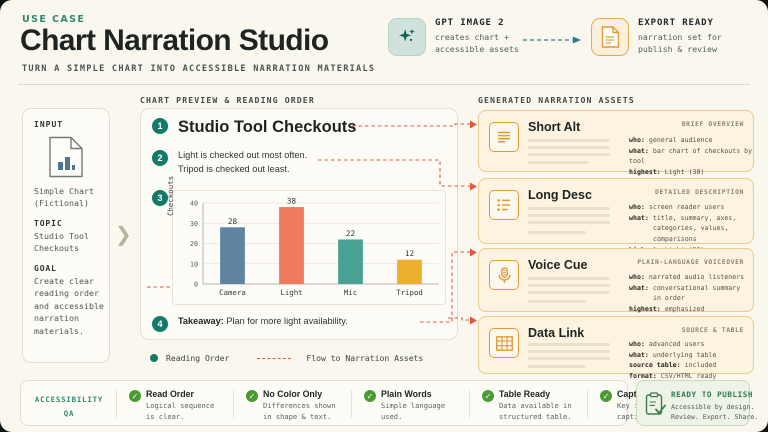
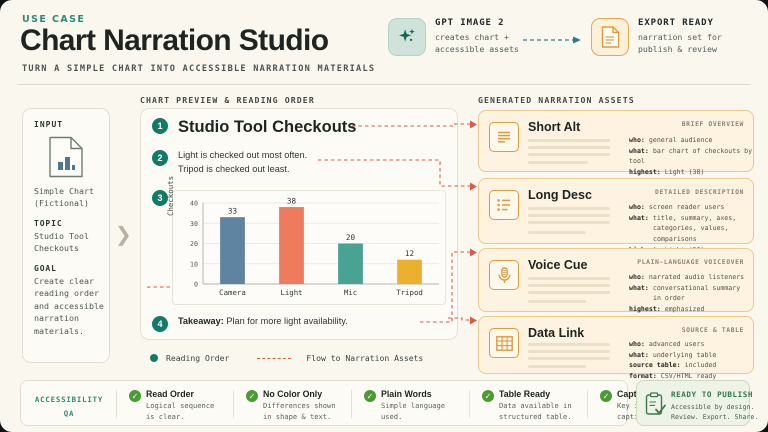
Camera: 28 -> 33
Mic: 22 -> 20
